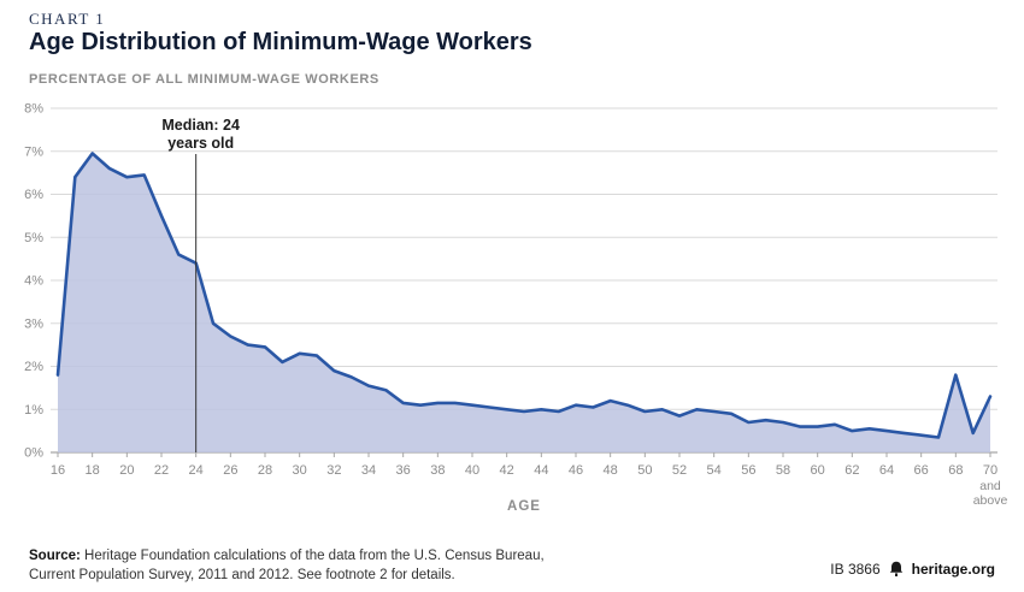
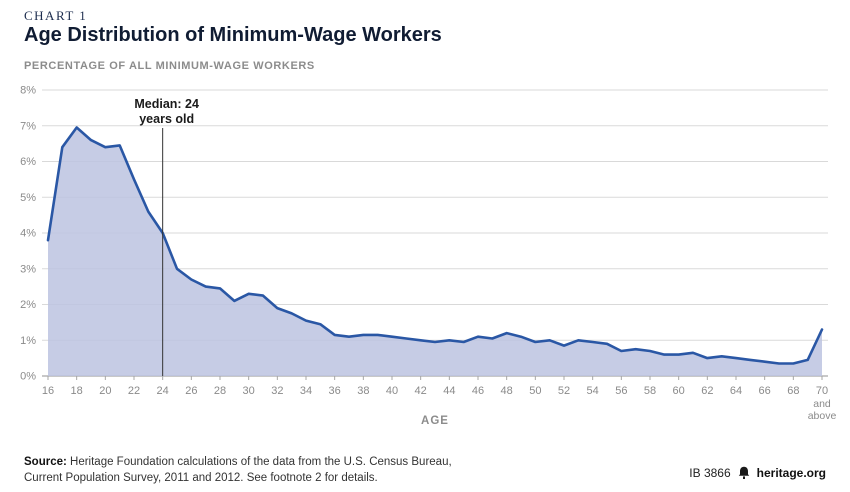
16: 1.8% -> 3.8%
24: 4.4% -> 4.0%
68: 1.8% -> 0.3%
